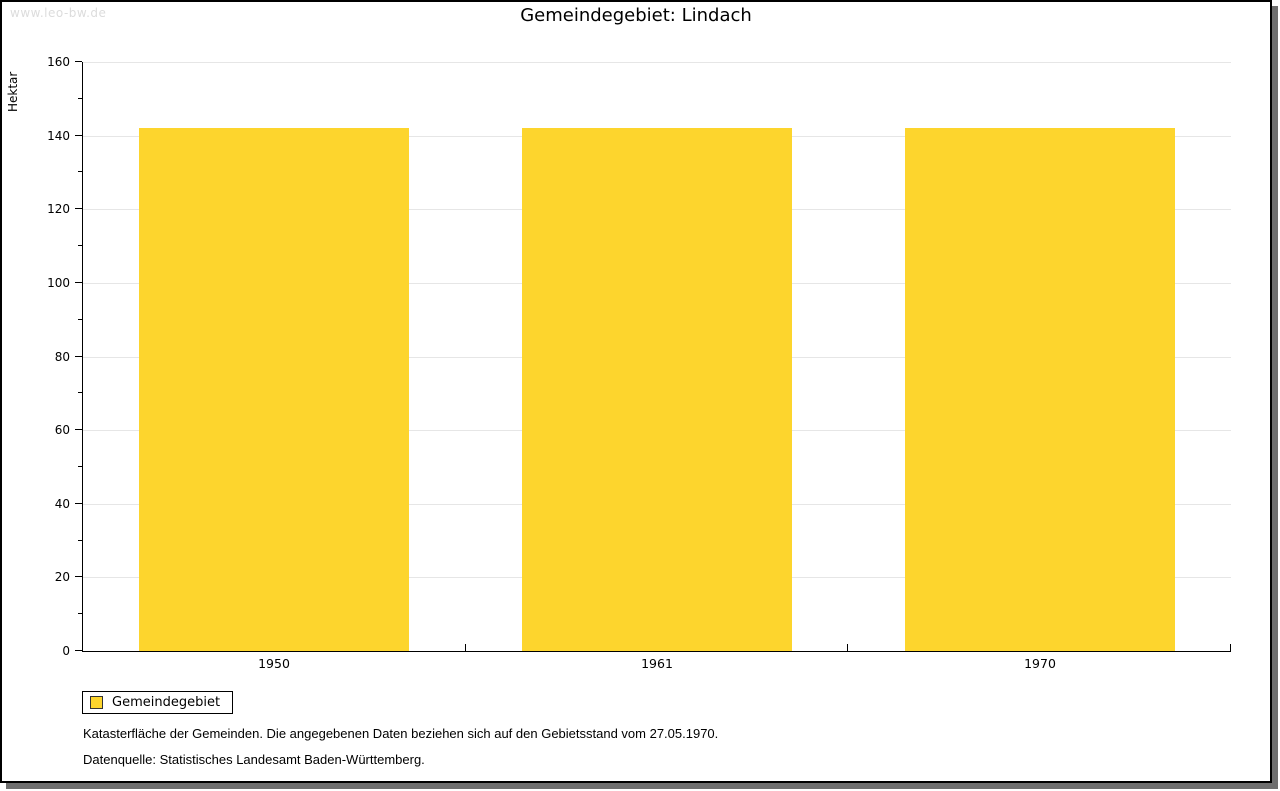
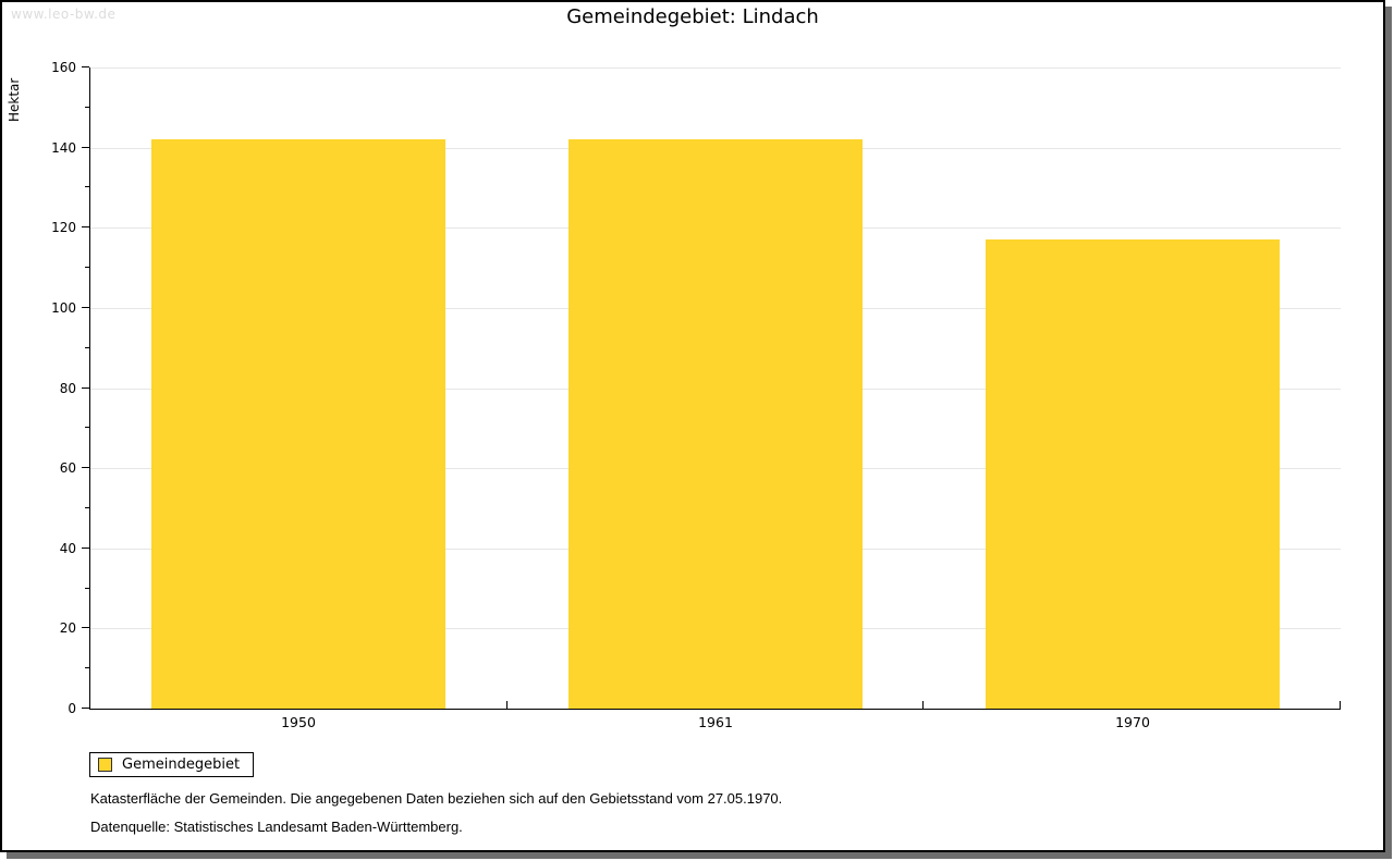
1970: 142 -> 117
